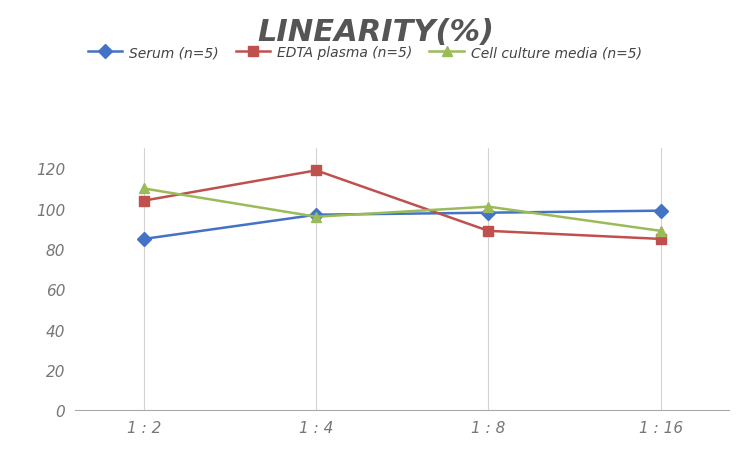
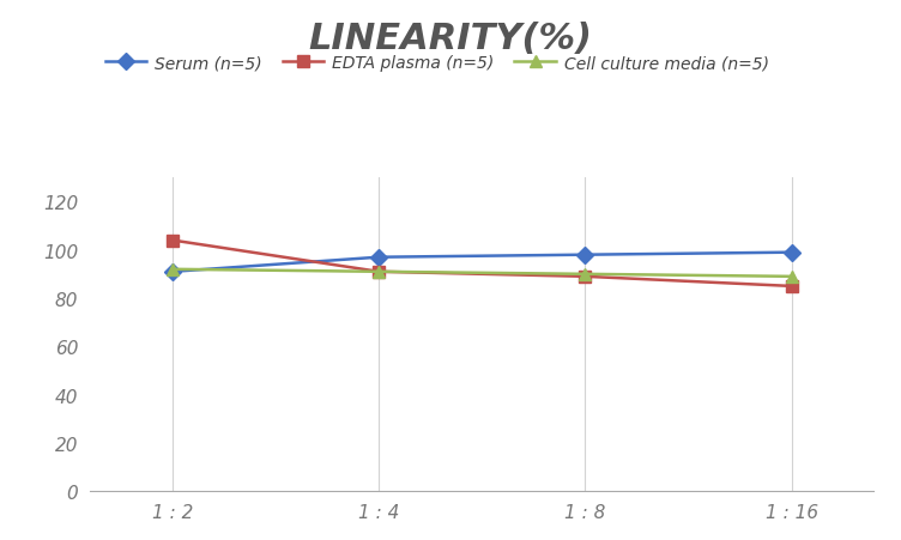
Serum (n=5)/1 : 2: 85 -> 91
Cell culture media (n=5)/1 : 2: 110 -> 92
EDTA plasma (n=5)/1 : 4: 119 -> 91
Cell culture media (n=5)/1 : 4: 96 -> 91
Cell culture media (n=5)/1 : 8: 101 -> 90
